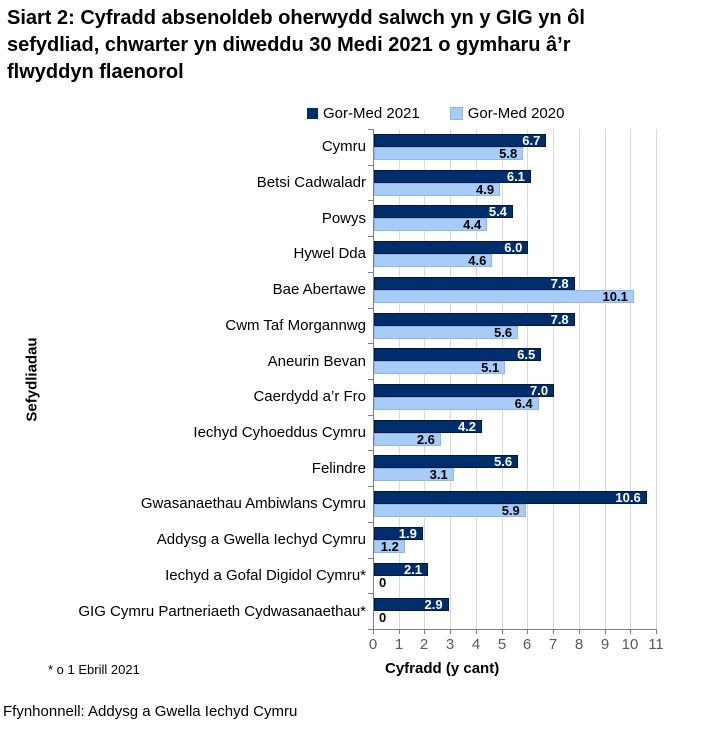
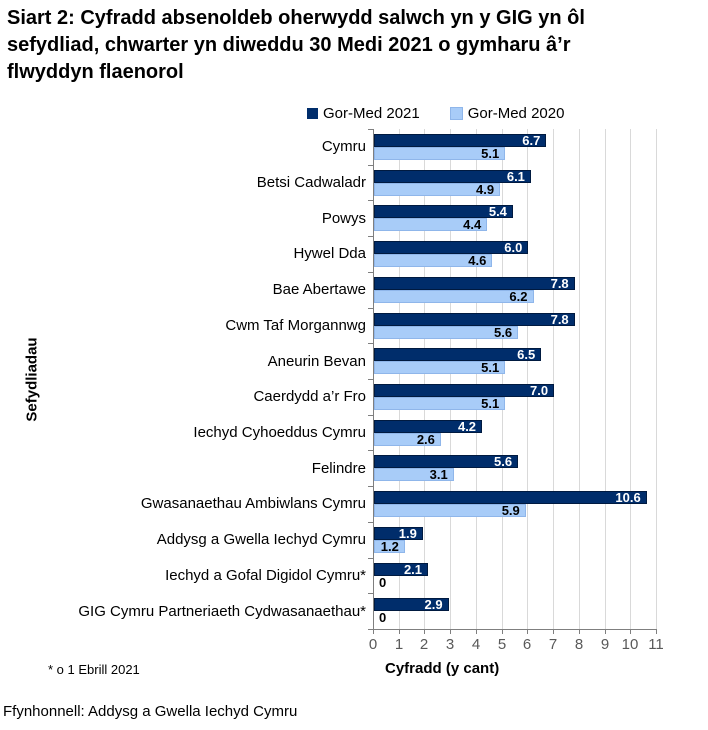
Gor-Med 2020/Cymru: 5.8 -> 5.1
Gor-Med 2020/Bae Abertawe: 10.1 -> 6.2
Gor-Med 2020/Caerdydd a’r Fro: 6.4 -> 5.1
